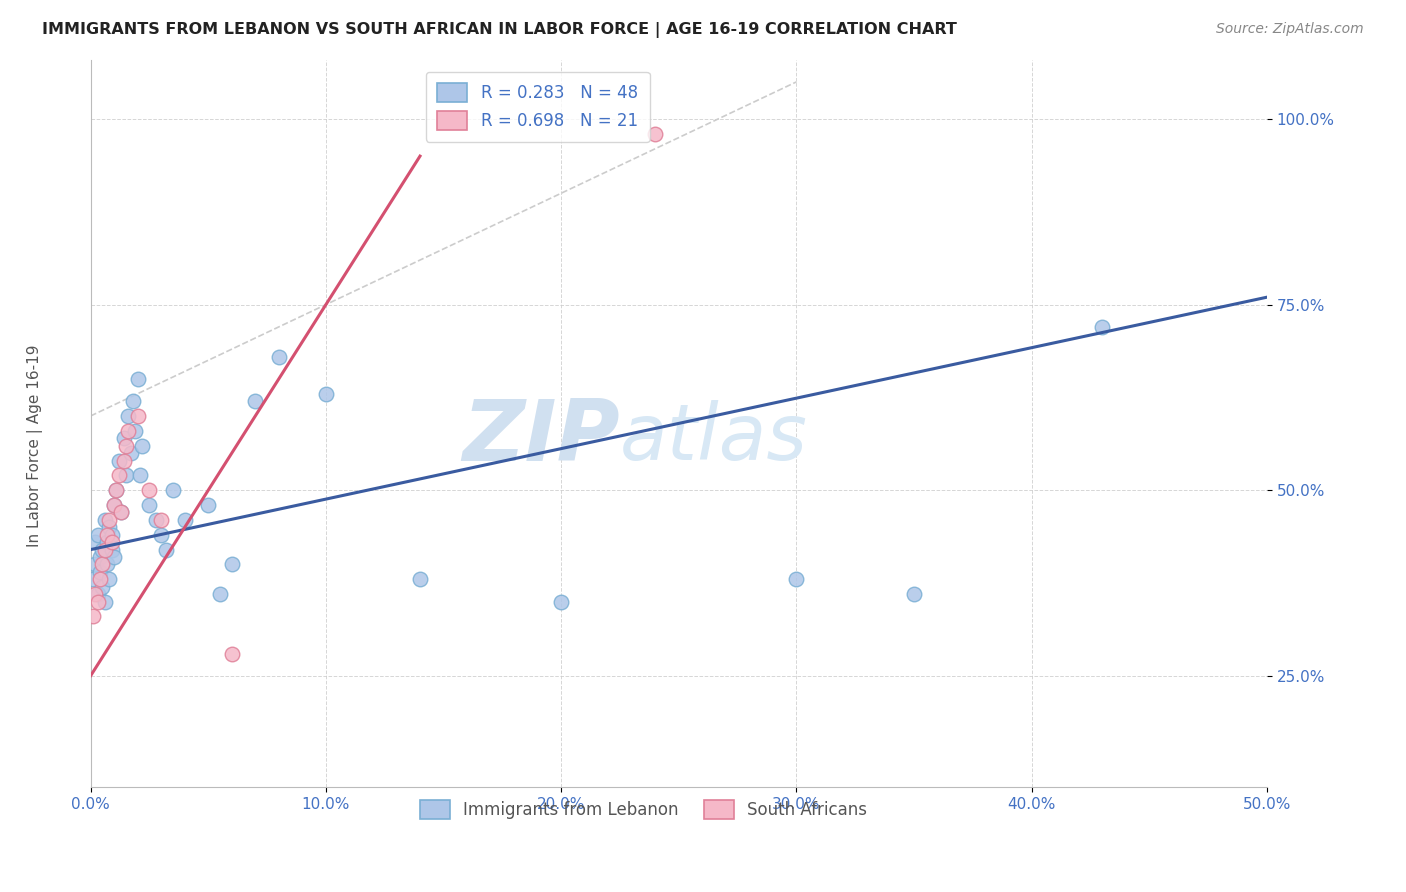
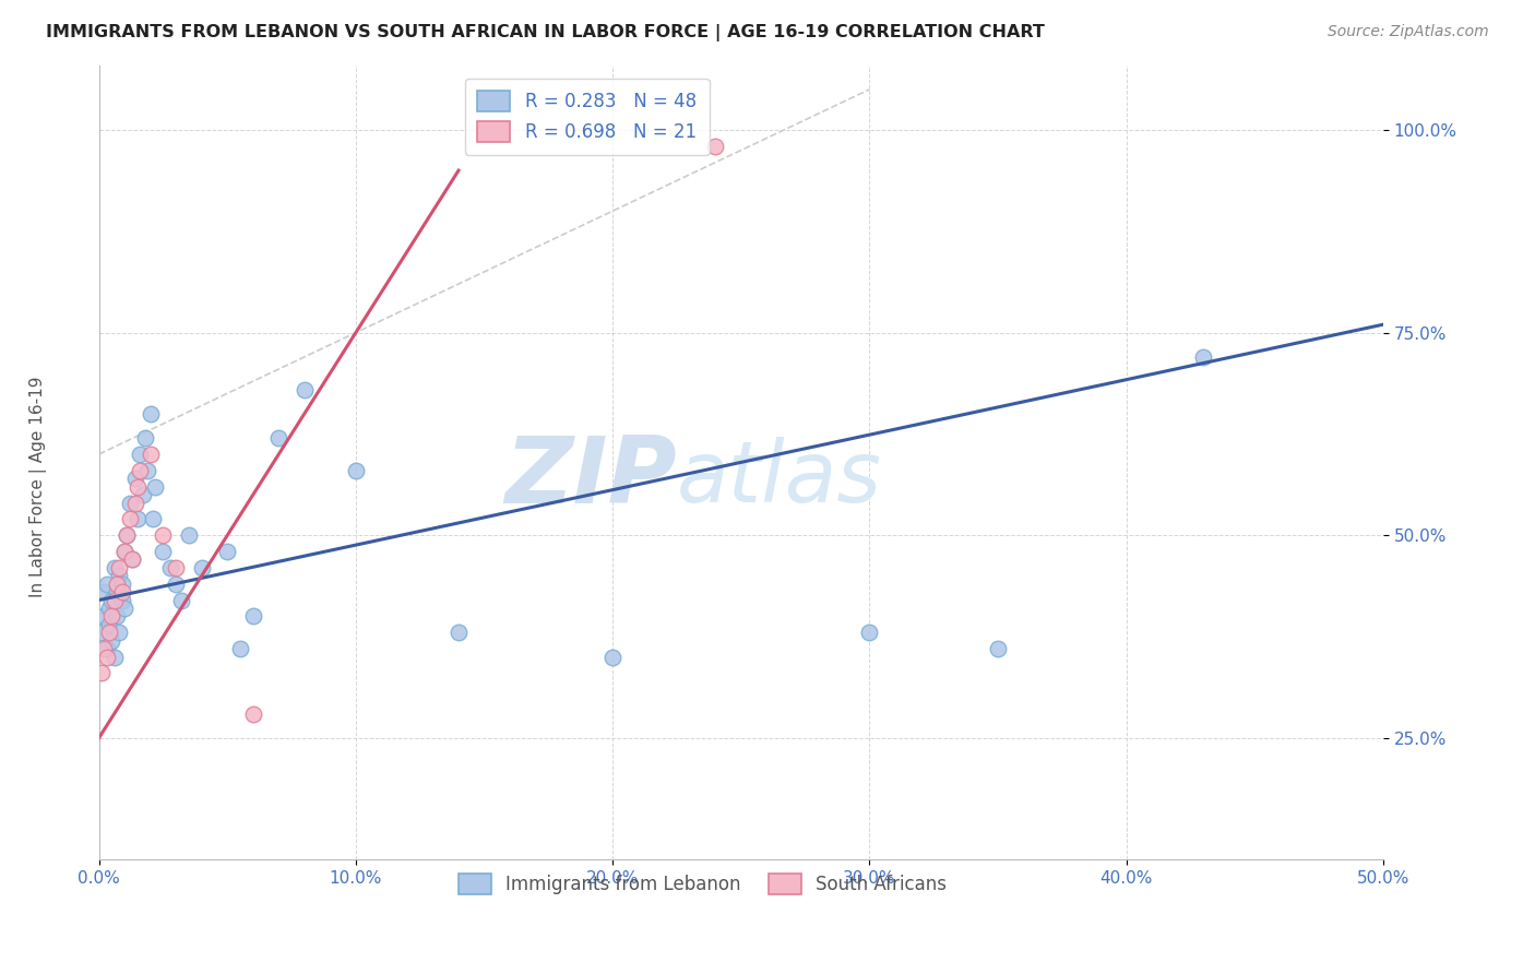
Immigrants from Lebanon/10.0%: 63% -> 58%
